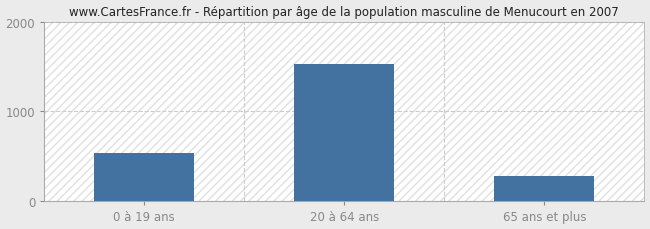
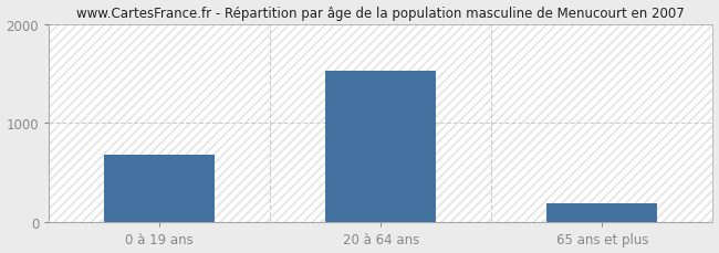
0 à 19 ans: 540 -> 680
65 ans et plus: 280 -> 190
